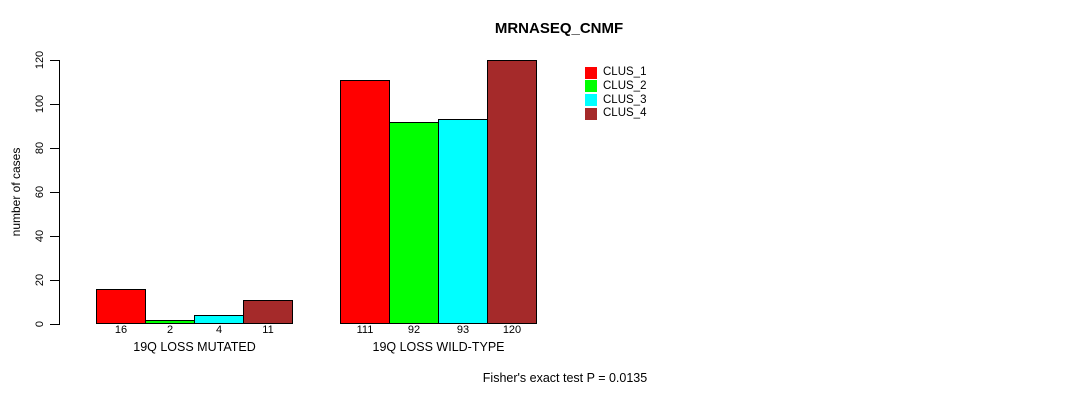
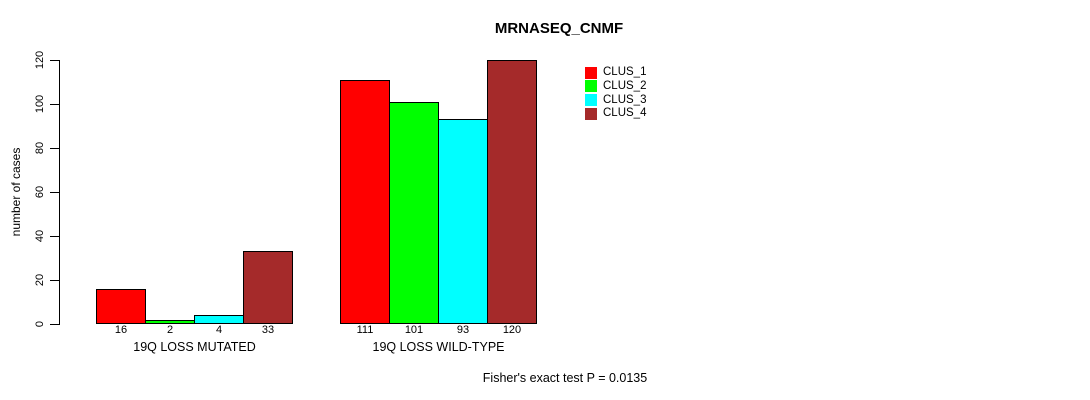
CLUS_4/19Q LOSS MUTATED: 11 -> 33
CLUS_2/19Q LOSS WILD-TYPE: 92 -> 101
